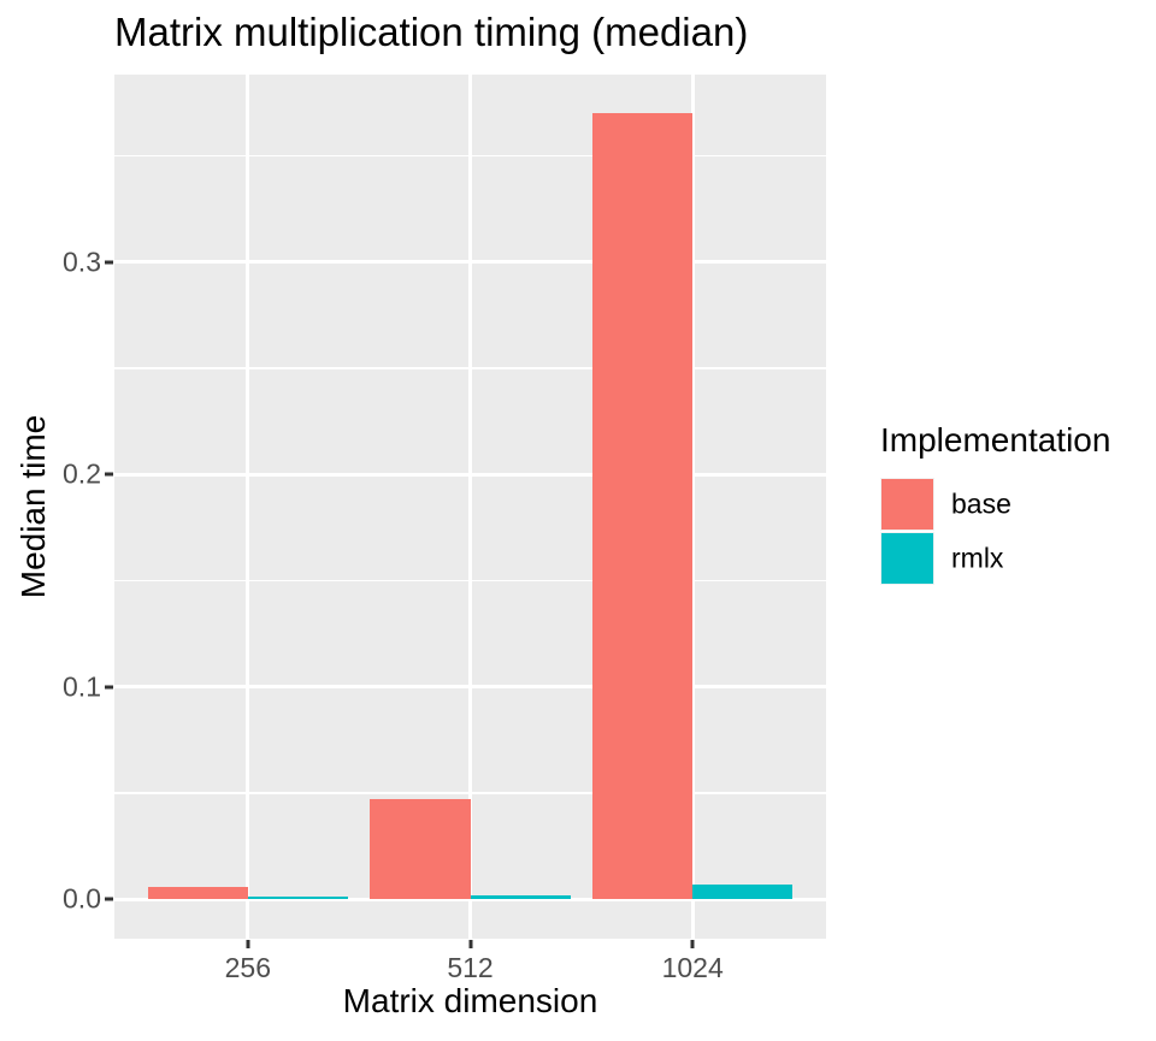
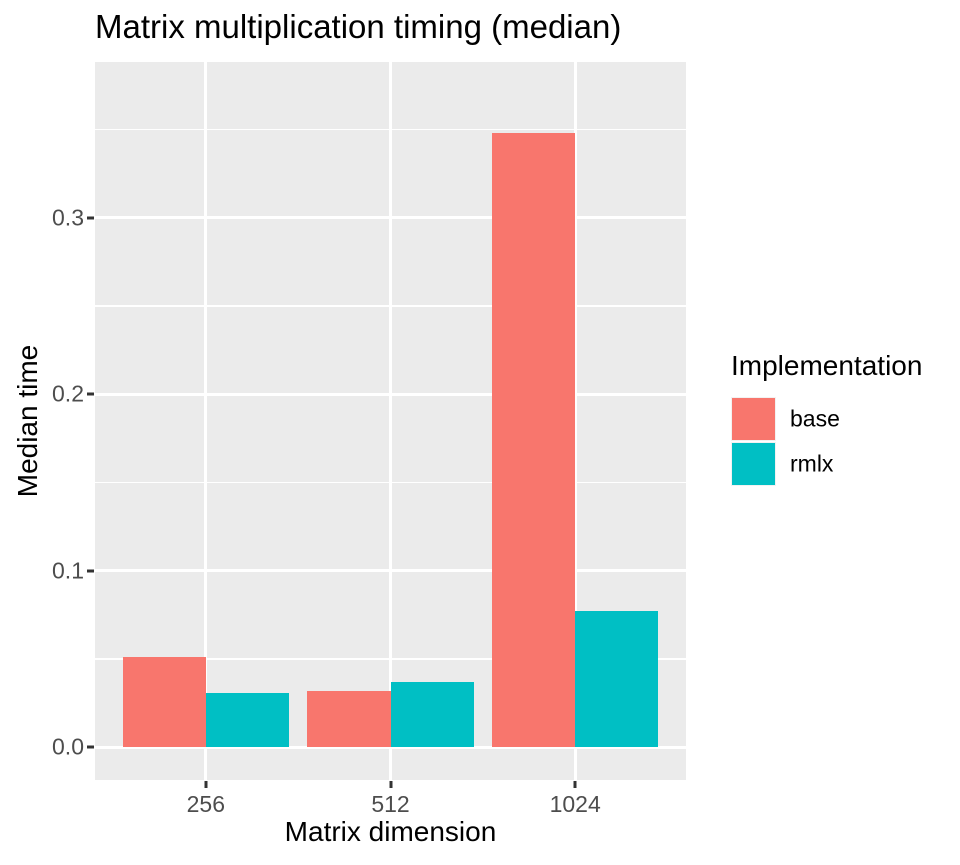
base/256: 0.006 -> 0.051
rmlx/256: 0.001 -> 0.031
base/512: 0.047 -> 0.032
rmlx/512: 0.002 -> 0.037
base/1024: 0.370 -> 0.348
rmlx/1024: 0.007 -> 0.077
